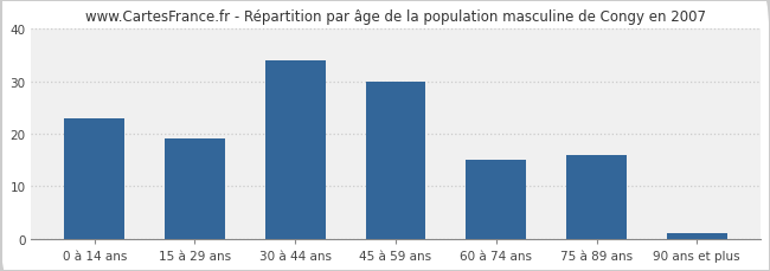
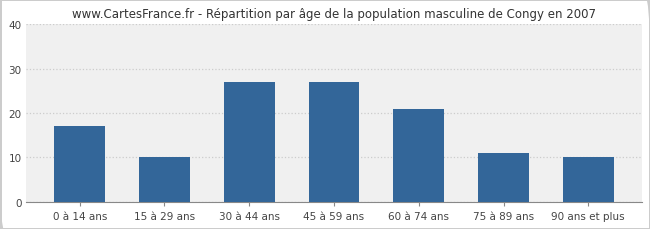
0 à 14 ans: 23 -> 17
15 à 29 ans: 19 -> 10
30 à 44 ans: 34 -> 27
45 à 59 ans: 30 -> 27
60 à 74 ans: 15 -> 21
75 à 89 ans: 16 -> 11
90 ans et plus: 1 -> 10
